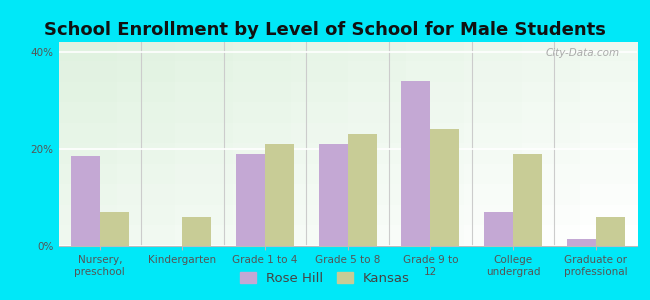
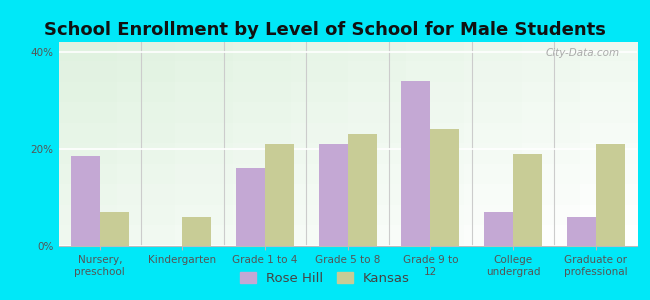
Rose Hill/Grade 1 to 4: 19.0% -> 16.0%
Rose Hill/Graduate or professional: 1.5% -> 6.0%
Kansas/Graduate or professional: 6% -> 21%
